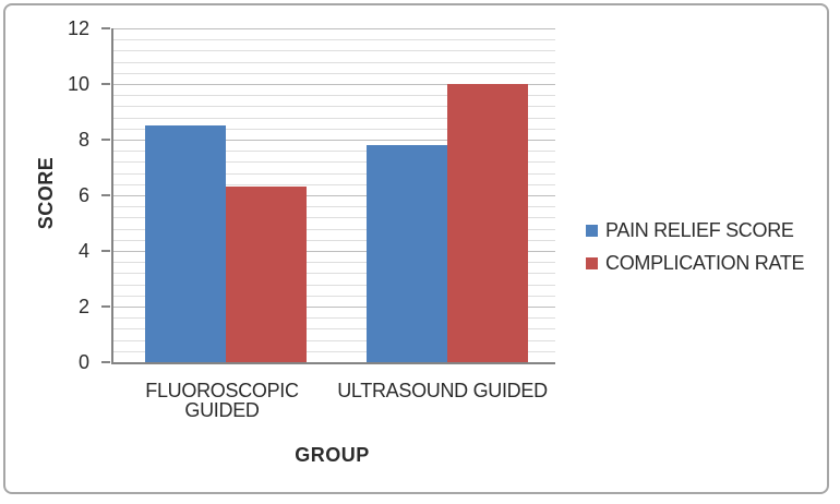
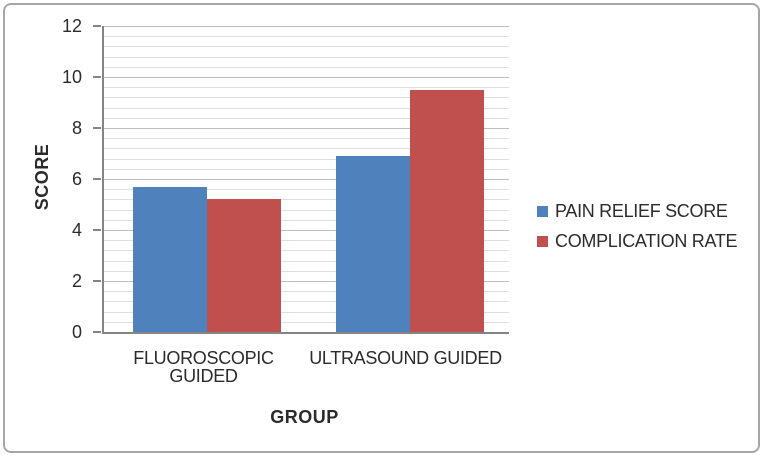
PAIN RELIEF SCORE/FLUOROSCOPIC GUIDED: 8.5 -> 5.7
COMPLICATION RATE/FLUOROSCOPIC GUIDED: 6.3 -> 5.2
PAIN RELIEF SCORE/ULTRASOUND GUIDED: 7.8 -> 6.9
COMPLICATION RATE/ULTRASOUND GUIDED: 10.0 -> 9.5
